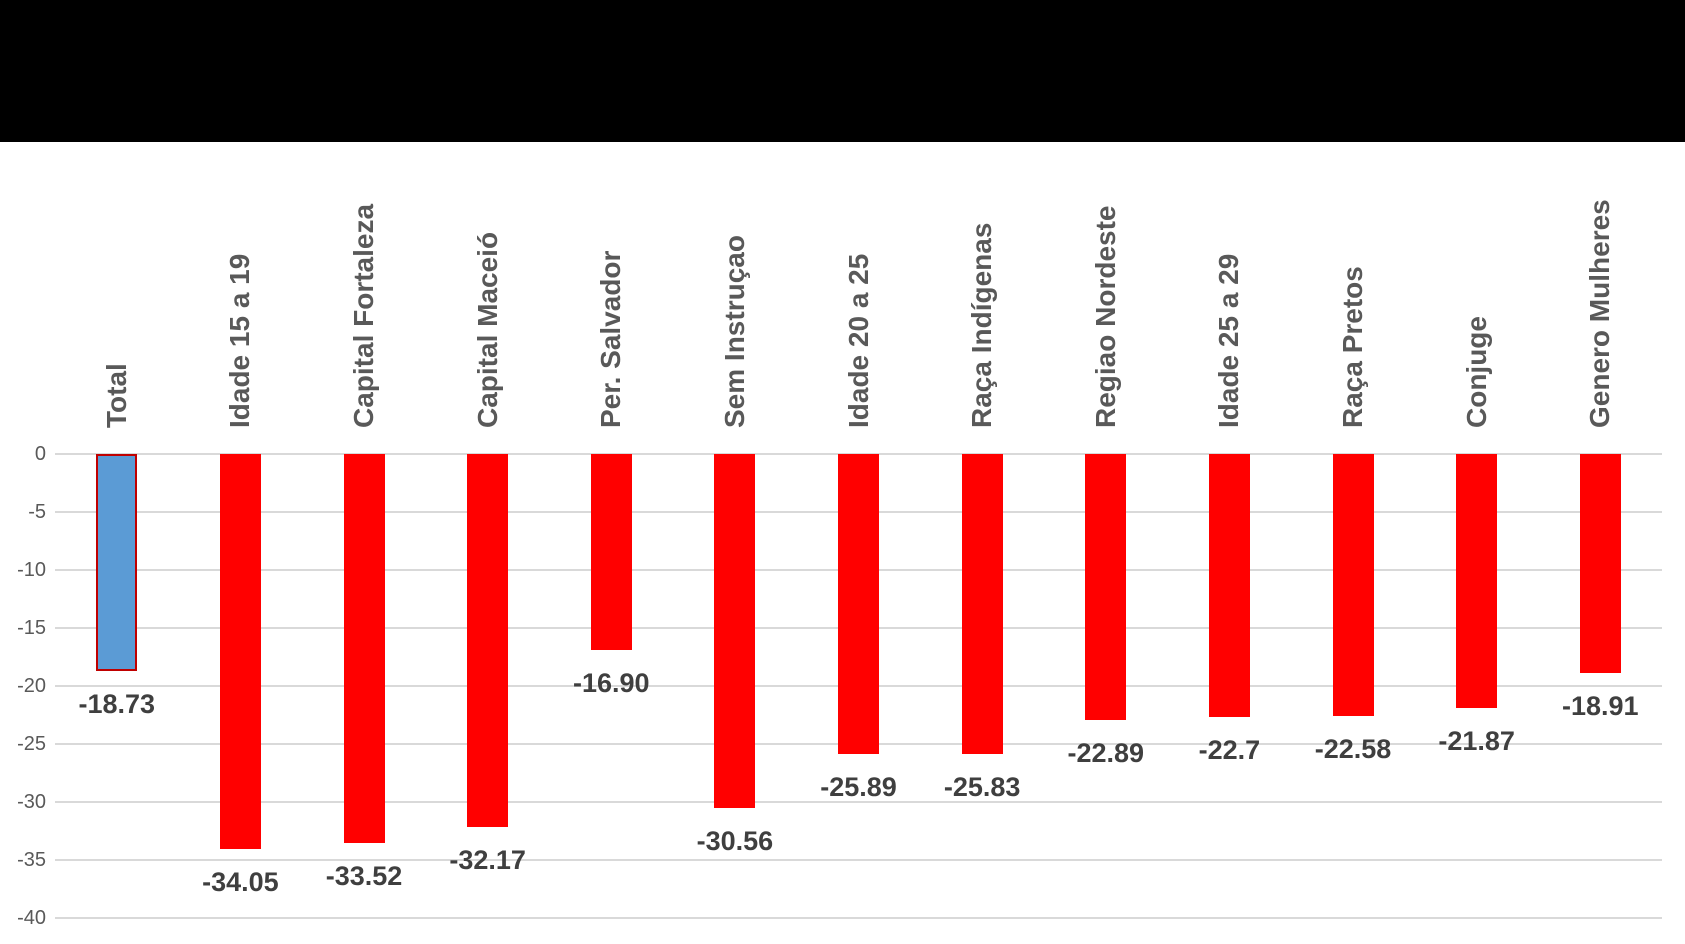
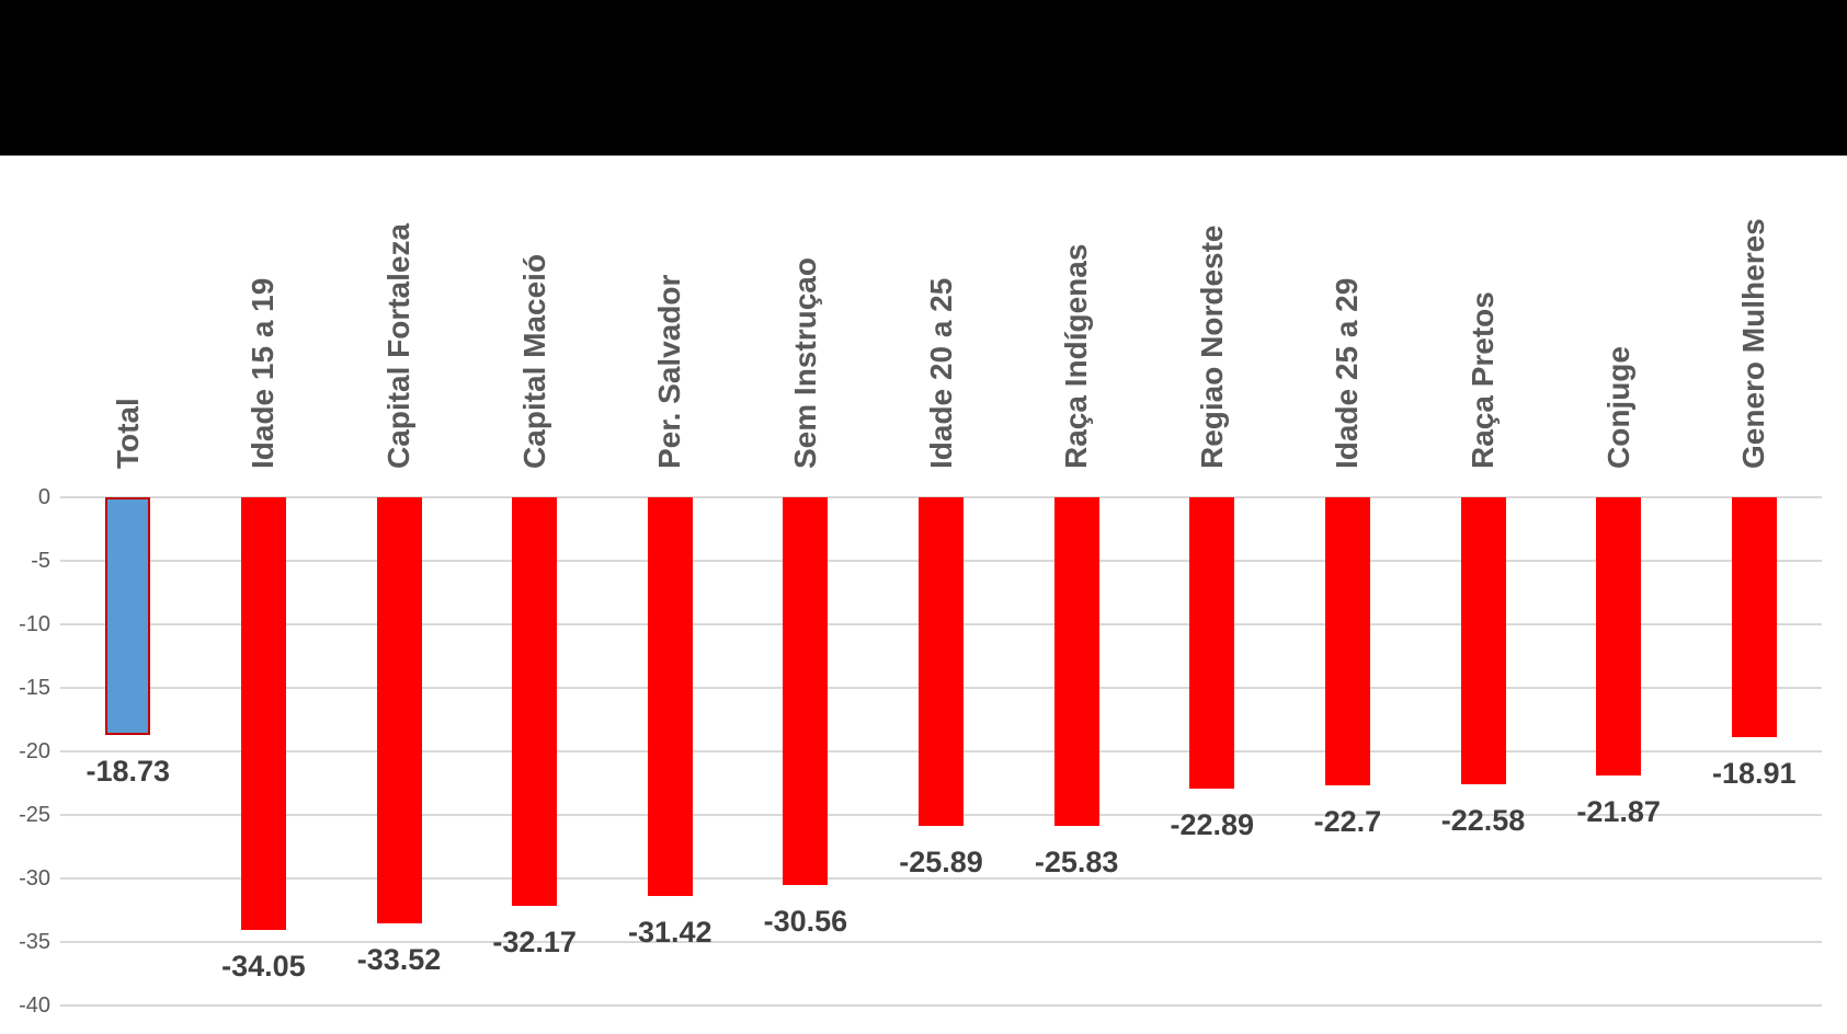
Per. Salvador: -16.90 -> -31.42
